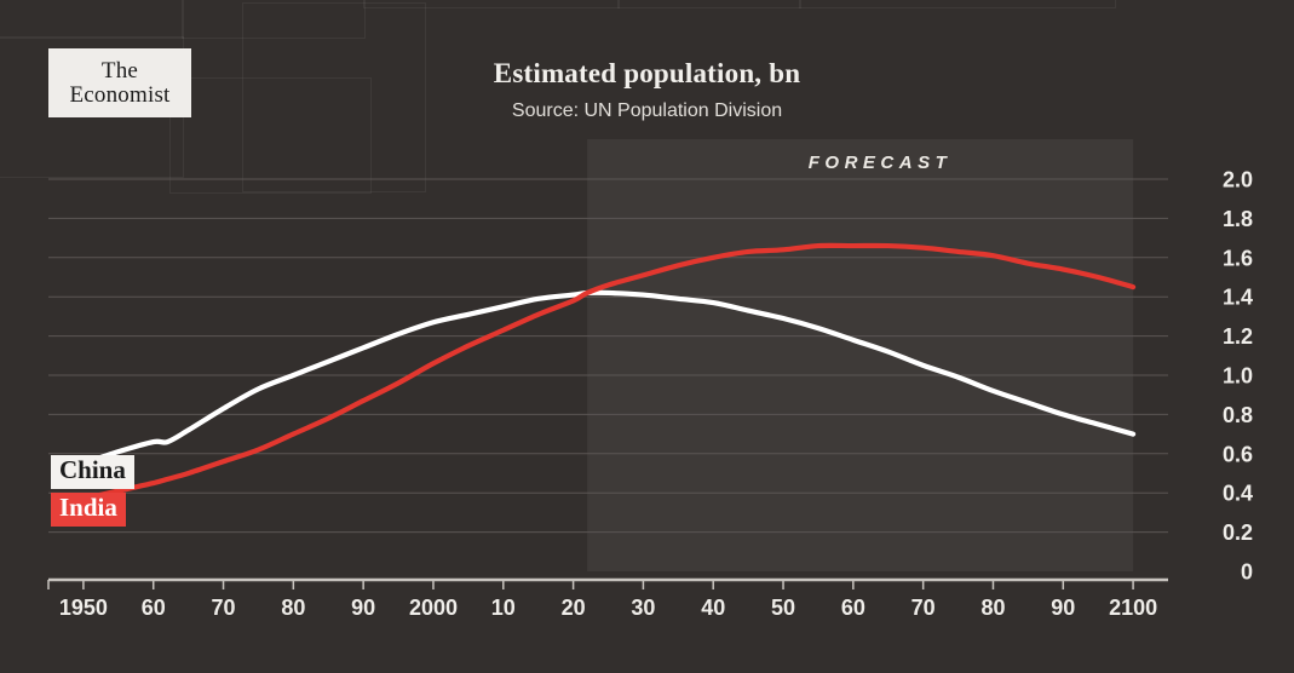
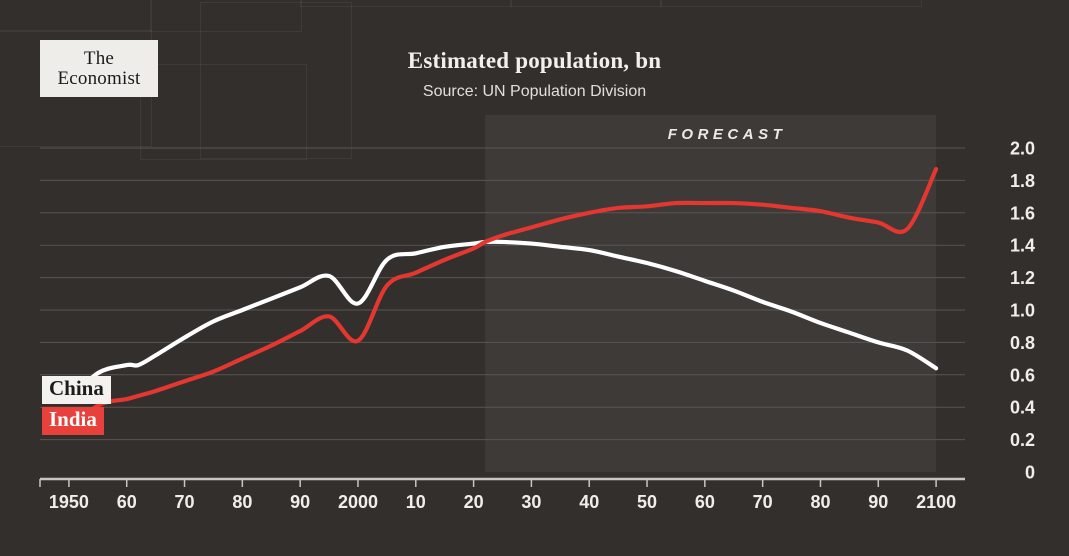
China/1950: 0.55 -> 0.44
India/1950: 0.37 -> 0.25
China/2000: 1.27 -> 1.04
India/2000: 1.06 -> 0.81
China/2100: 0.70 -> 0.64
India/2100: 1.45 -> 1.87
